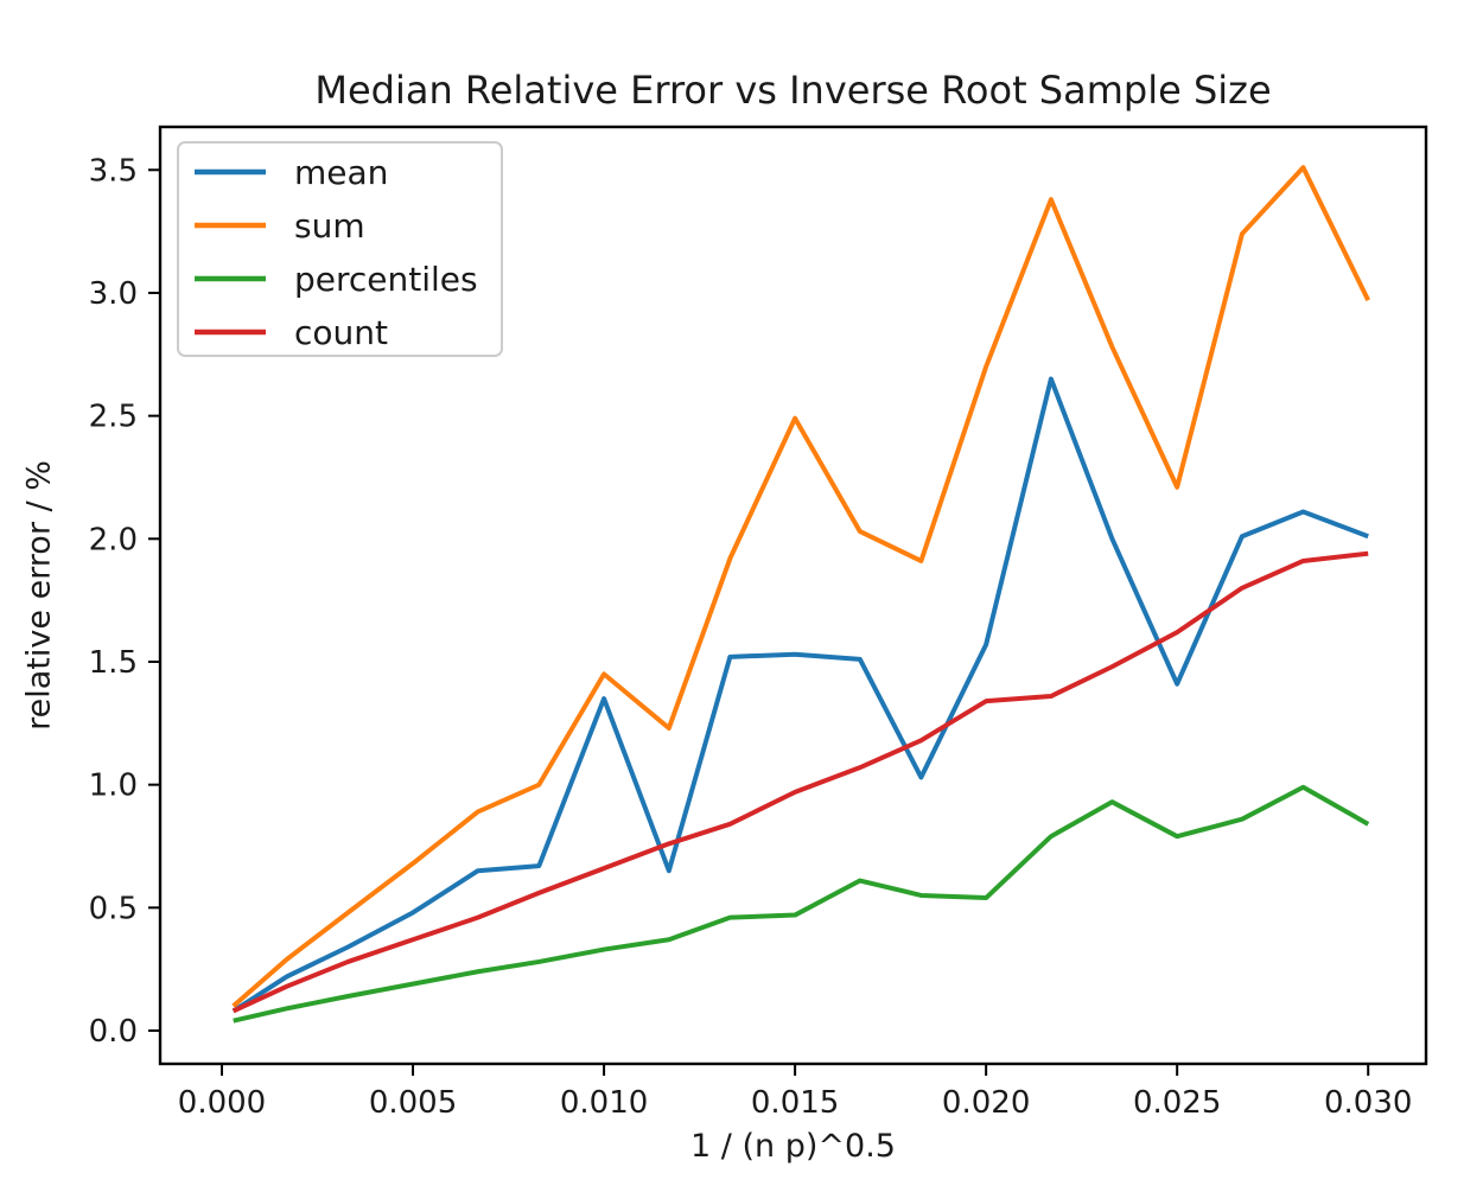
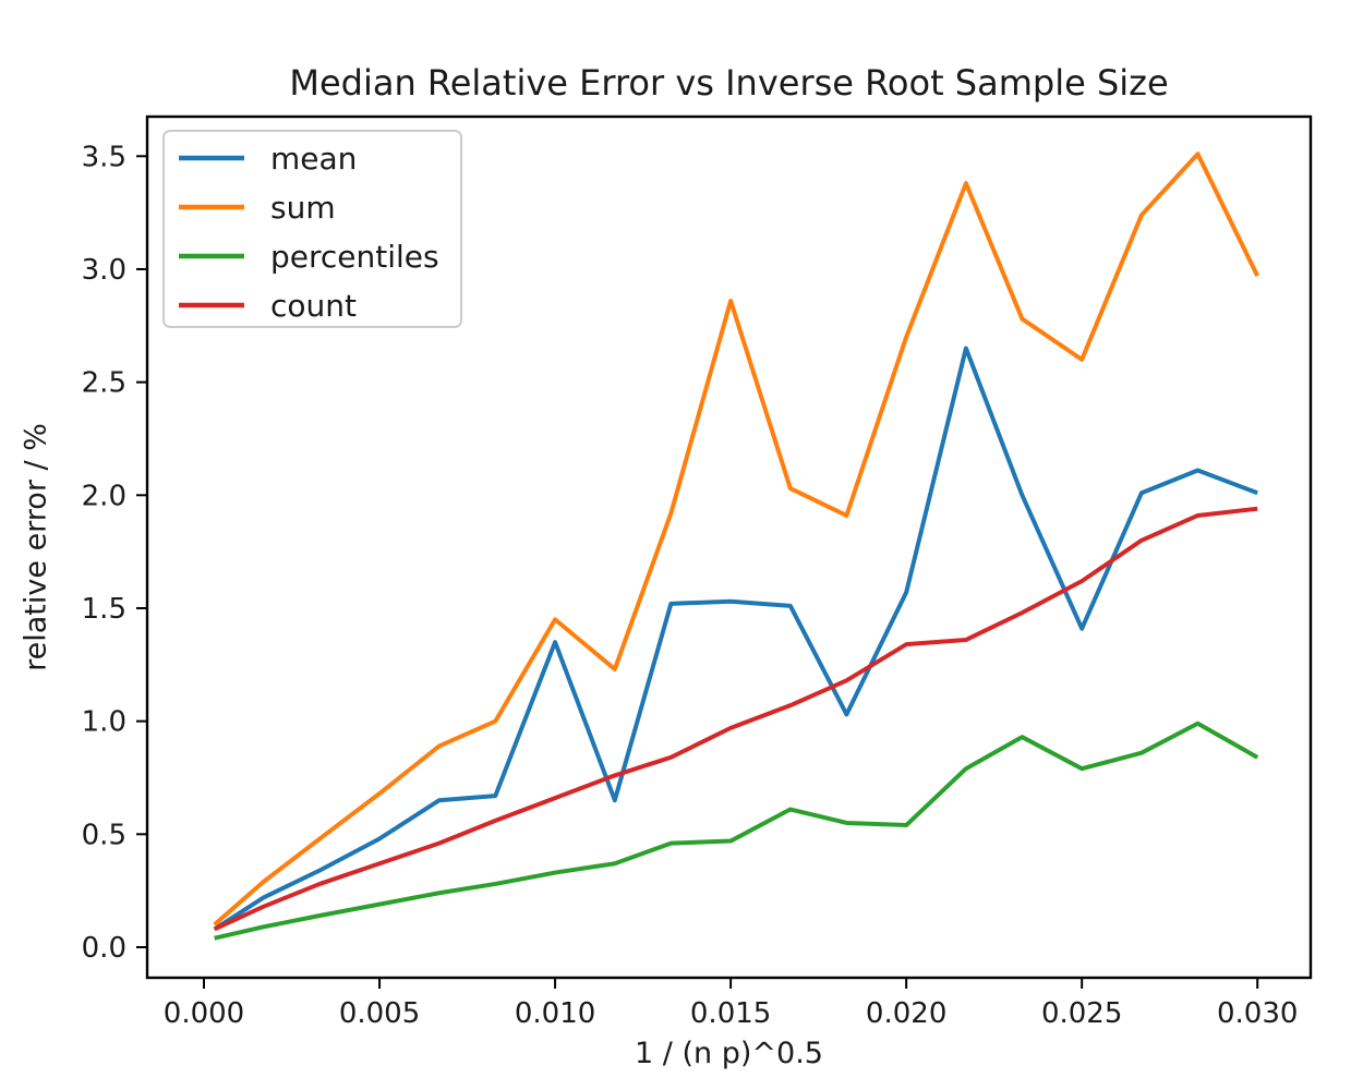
sum/0.015: 2.49 -> 2.86
sum/0.025: 2.21 -> 2.60
